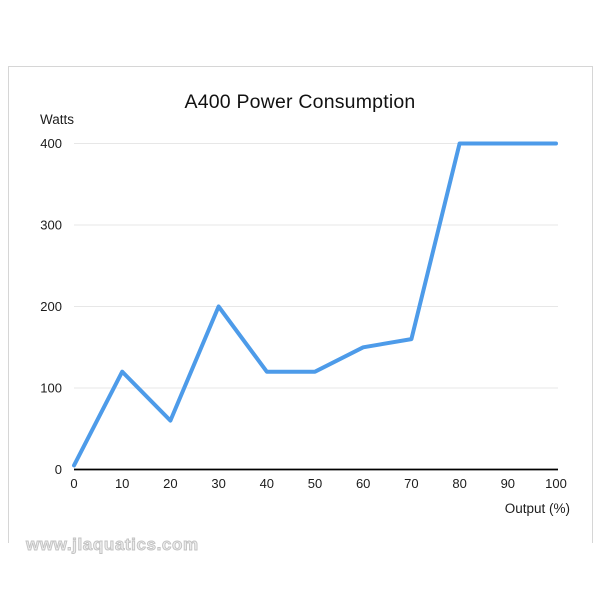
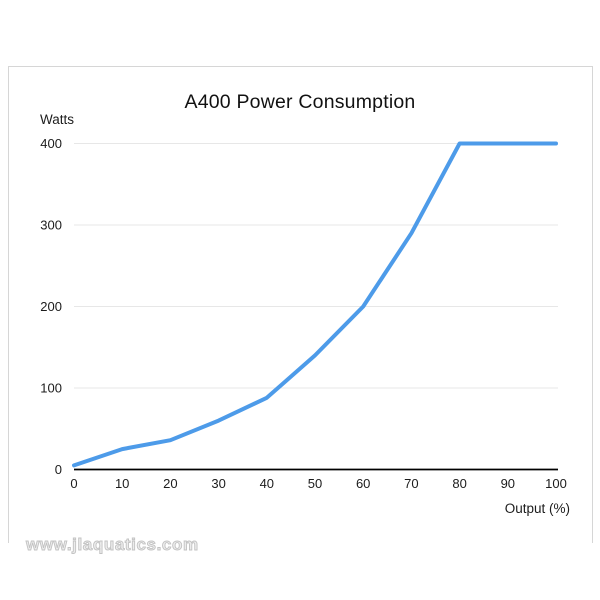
10: 120 -> 20
20: 60 -> 40
30: 200 -> 60
40: 120 -> 90
50: 120 -> 140
60: 150 -> 200
70: 160 -> 290
